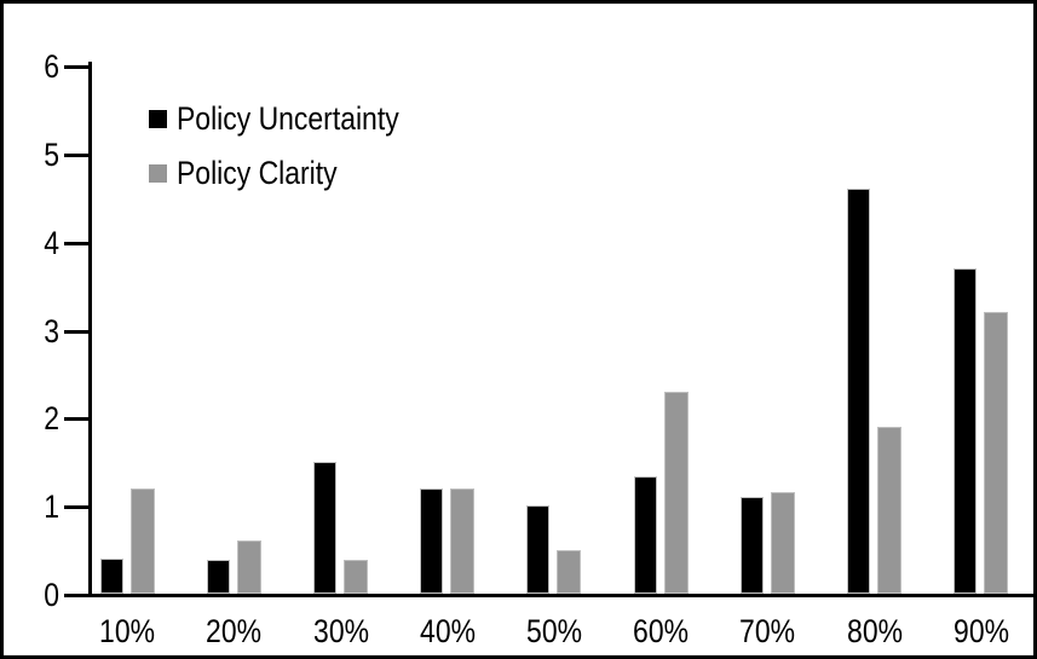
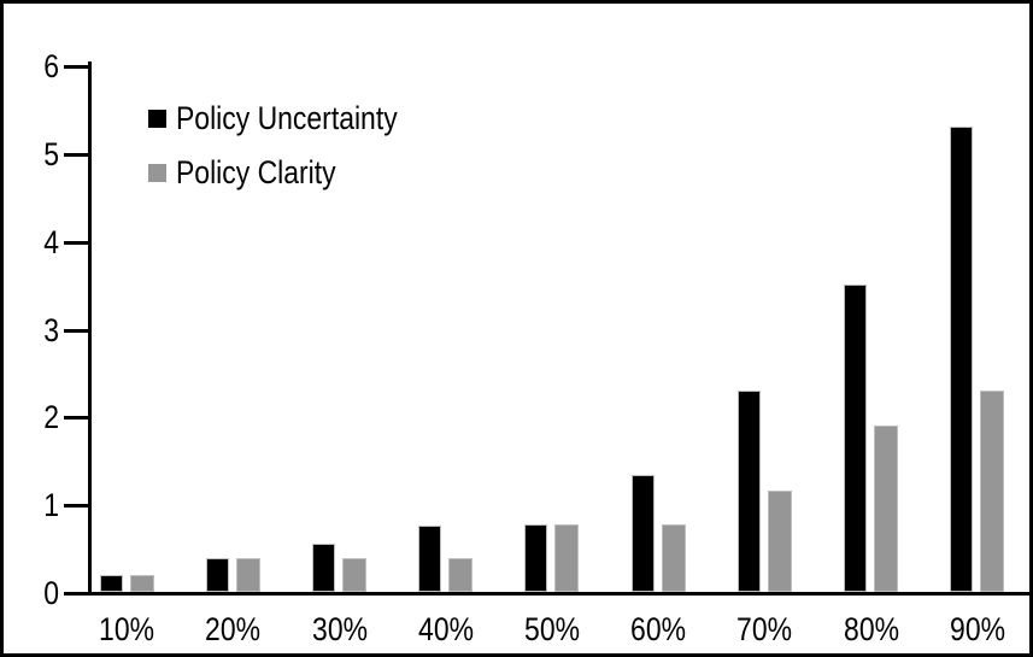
Policy Uncertainty/10%: 0.4 -> 0.2
Policy Clarity/10%: 1.2 -> 0.2
Policy Clarity/20%: 0.6 -> 0.4
Policy Uncertainty/30%: 1.5 -> 0.6
Policy Uncertainty/40%: 1.2 -> 0.8
Policy Clarity/40%: 1.2 -> 0.4
Policy Uncertainty/50%: 1.0 -> 0.8
Policy Clarity/50%: 0.5 -> 0.8
Policy Clarity/60%: 2.3 -> 0.8
Policy Uncertainty/70%: 1.1 -> 2.3
Policy Uncertainty/80%: 4.6 -> 3.5
Policy Uncertainty/90%: 3.7 -> 5.3
Policy Clarity/90%: 3.2 -> 2.3
